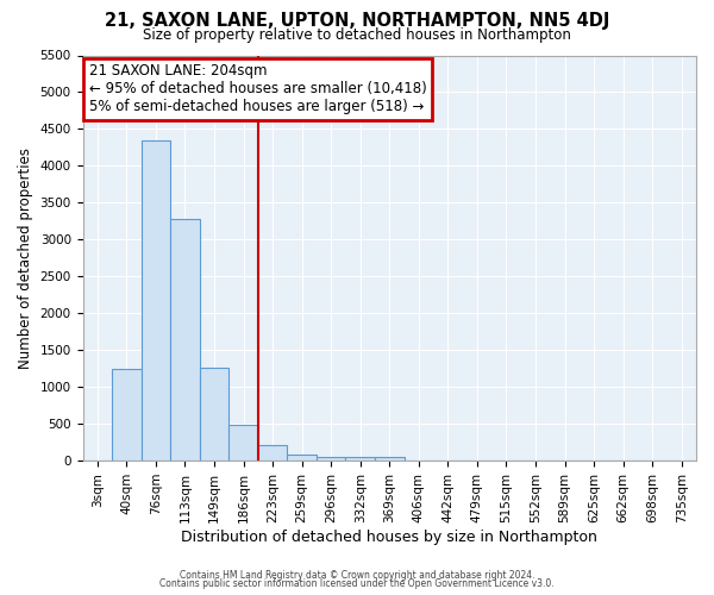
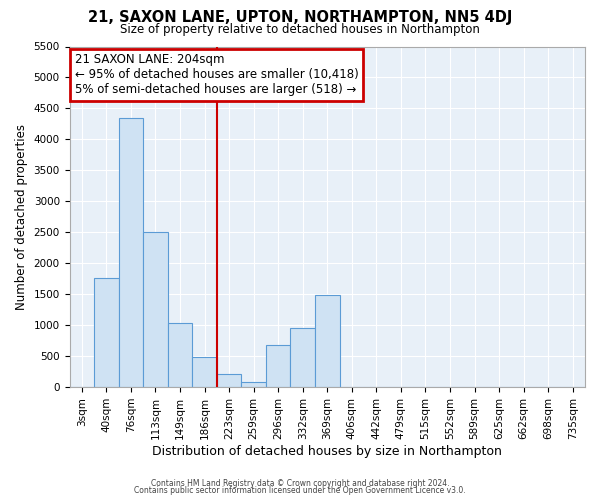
40sqm: 1250 -> 1760
113sqm: 3280 -> 2500
149sqm: 1260 -> 1040
296sqm: 60 -> 680
332sqm: 50 -> 960
369sqm: 60 -> 1480
